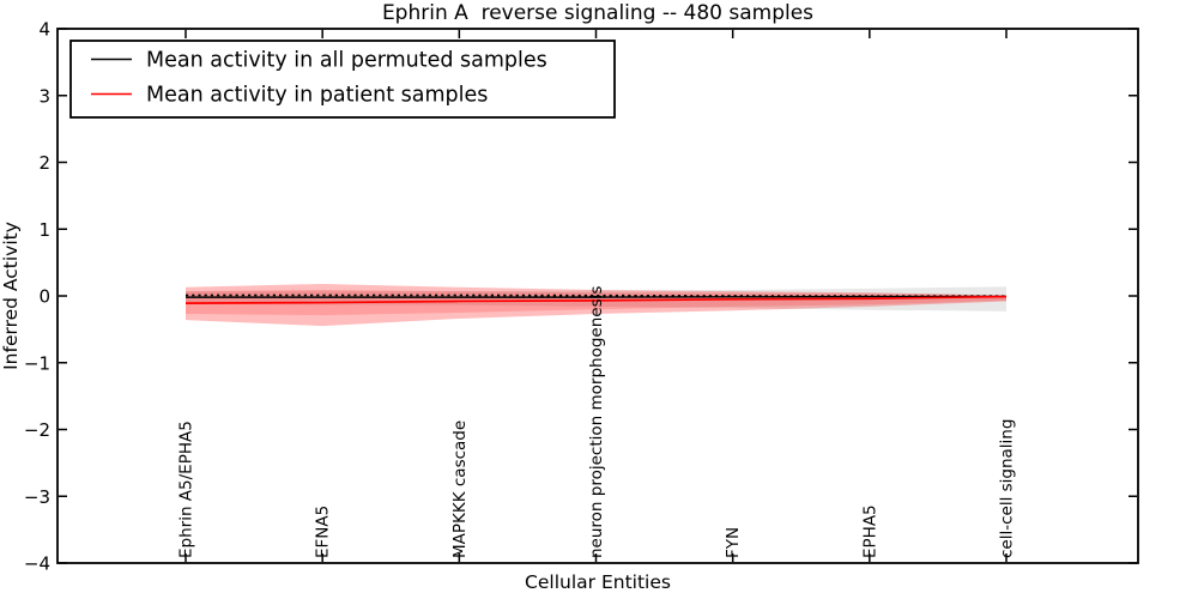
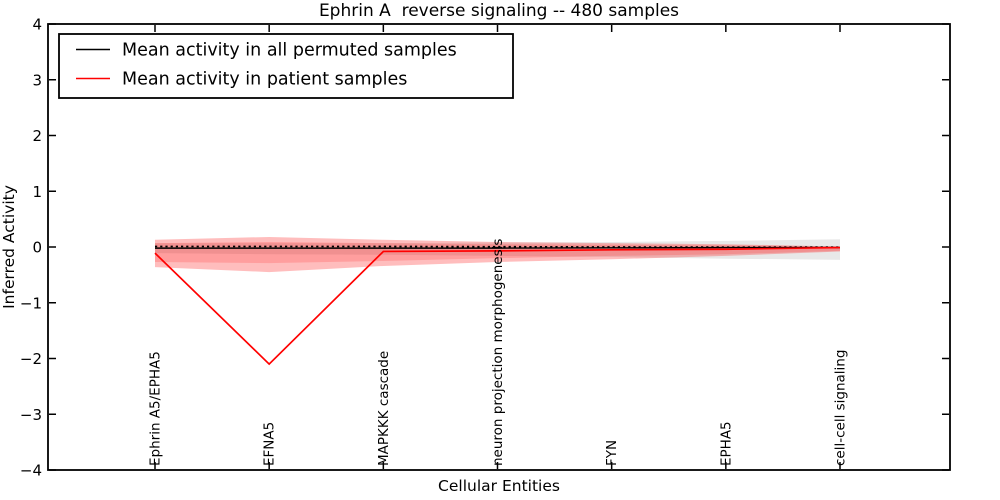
Mean activity in patient samples/EFNA5: -0.1 -> -2.1
